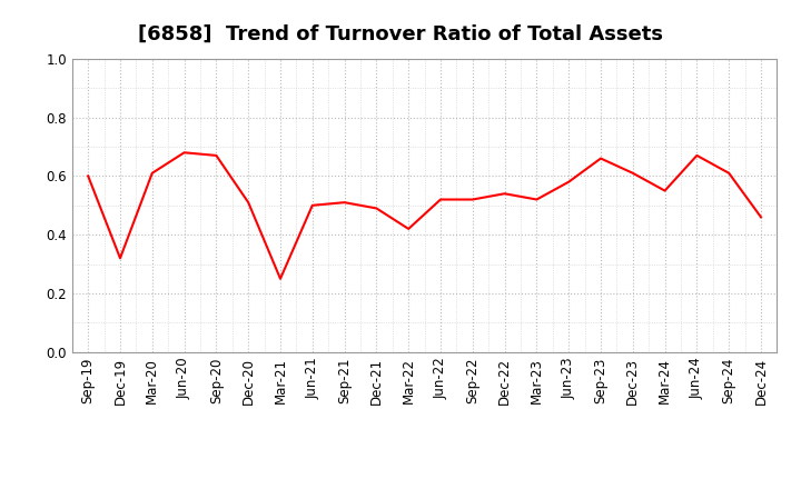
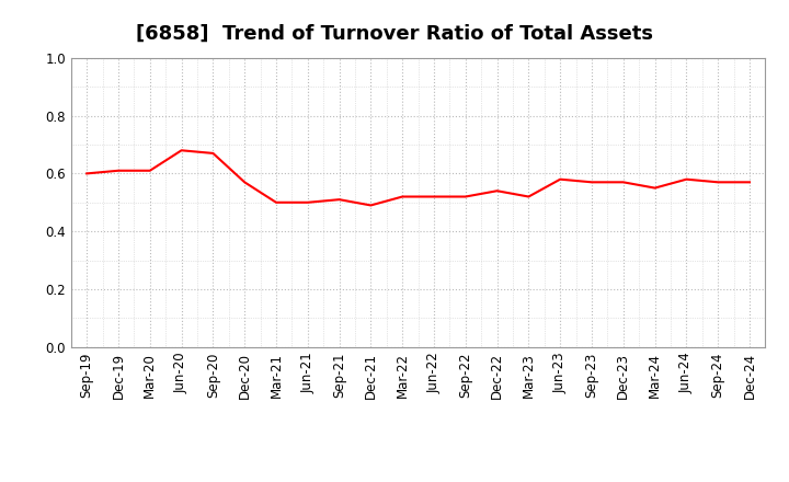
Dec-19: 0.32 -> 0.61
Dec-20: 0.51 -> 0.57
Mar-21: 0.25 -> 0.50
Mar-22: 0.42 -> 0.52
Sep-23: 0.66 -> 0.57
Dec-23: 0.61 -> 0.57
Jun-24: 0.67 -> 0.58
Sep-24: 0.61 -> 0.57
Dec-24: 0.46 -> 0.57
